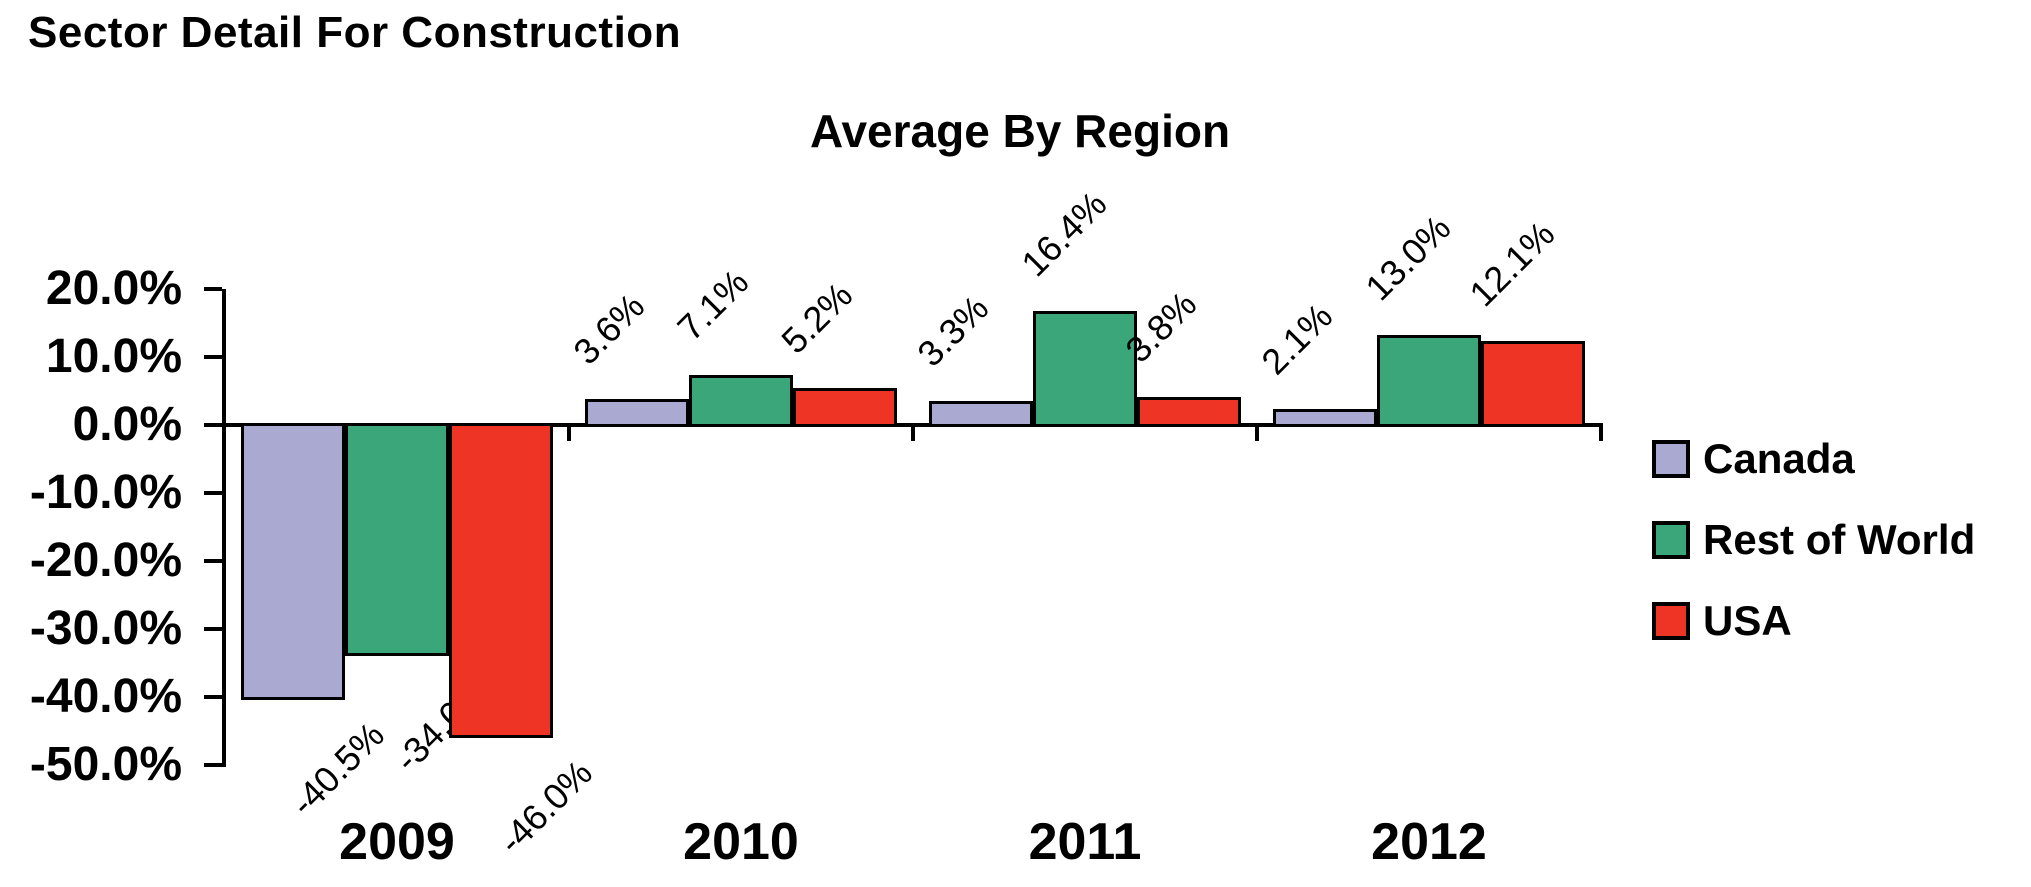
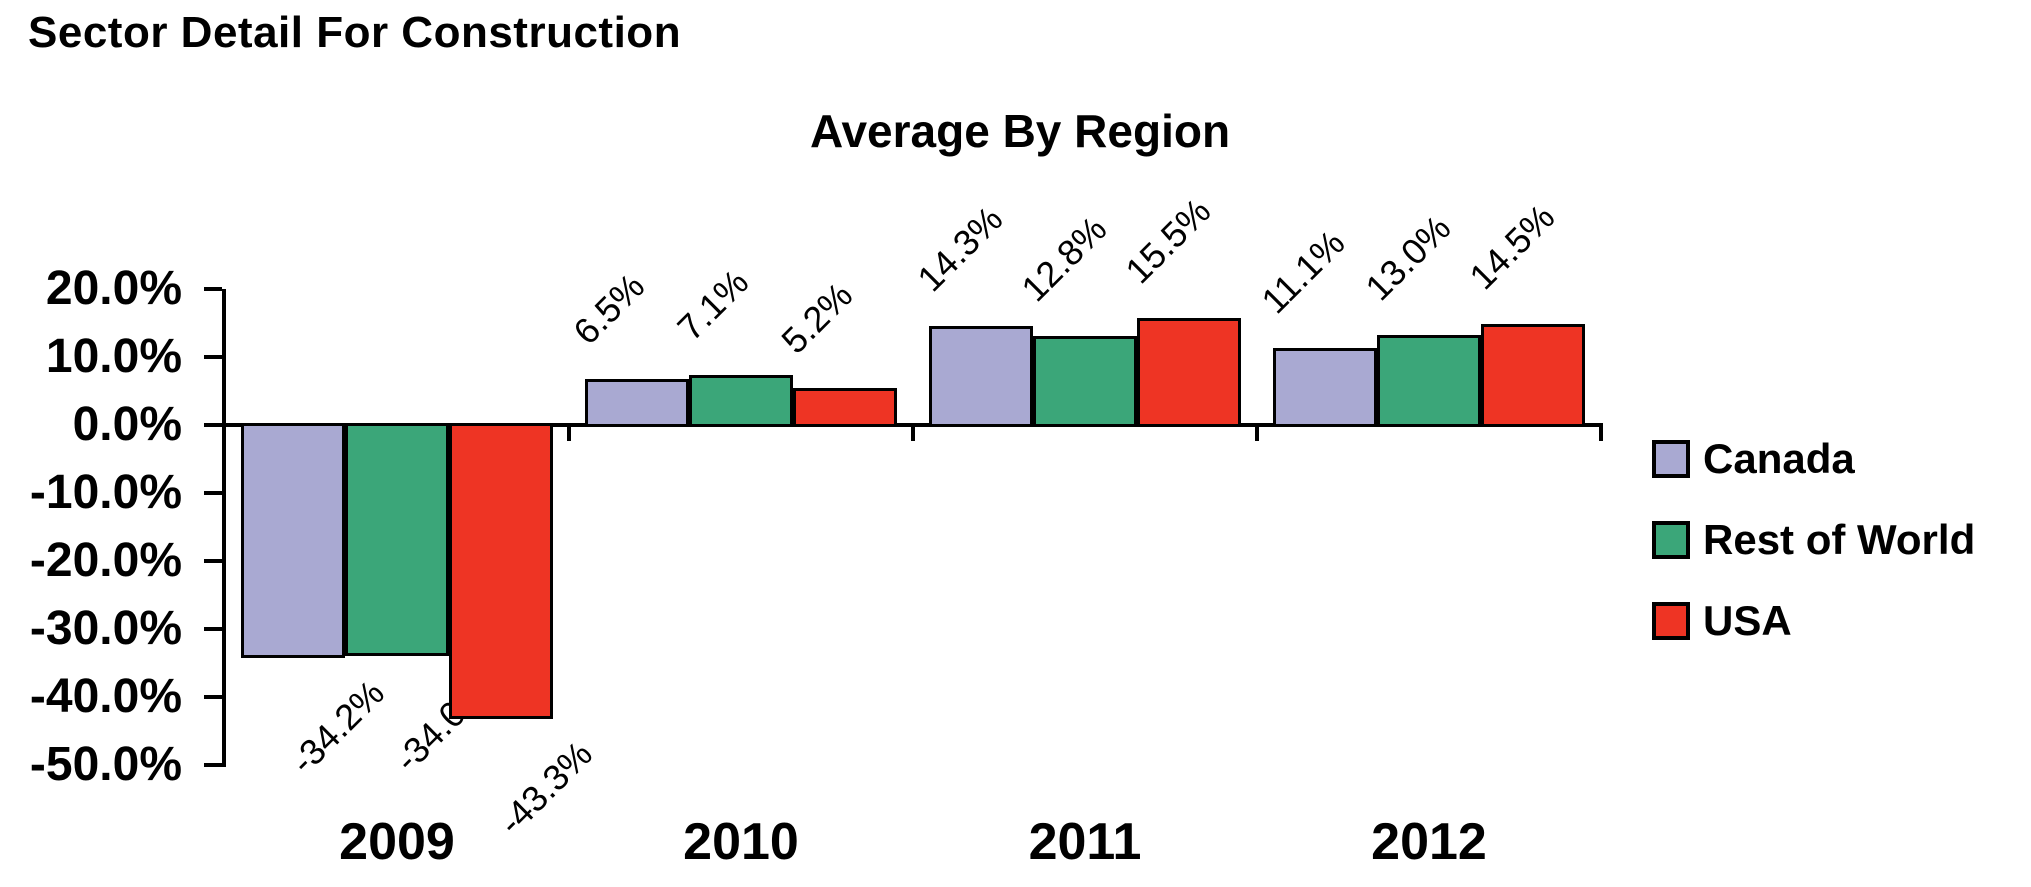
Canada/2009: -40.5% -> -34.2%
USA/2009: -46.0% -> -43.3%
Canada/2010: 3.6% -> 6.5%
Canada/2011: 3.3% -> 14.3%
Rest of World/2011: 16.4% -> 12.8%
USA/2011: 3.8% -> 15.5%
Canada/2012: 2.1% -> 11.1%
USA/2012: 12.1% -> 14.5%
